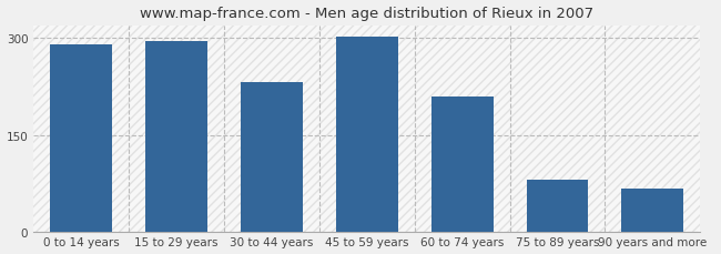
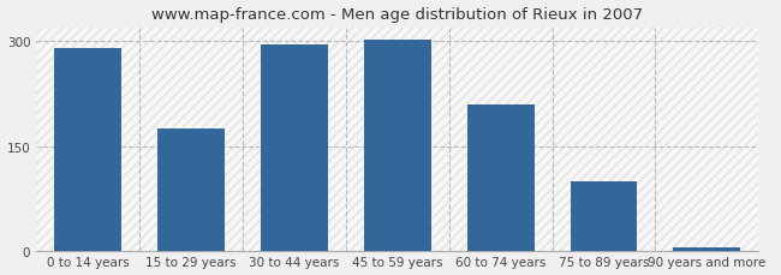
15 to 29 years: 296 -> 175
30 to 44 years: 232 -> 295
75 to 89 years: 80 -> 100
90 years and more: 66 -> 5
